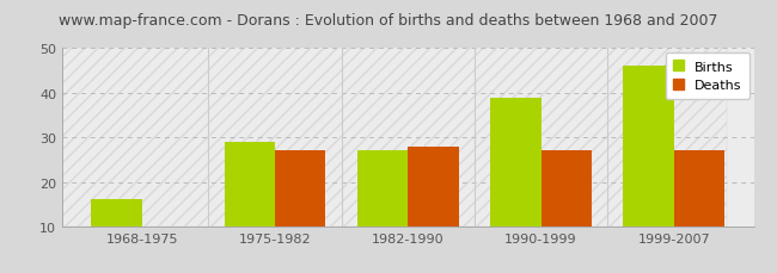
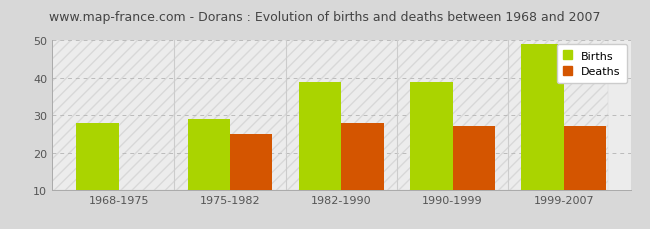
Births/1968-1975: 16 -> 28
Deaths/1975-1982: 27 -> 25
Births/1982-1990: 27 -> 39
Births/1999-2007: 46 -> 49
